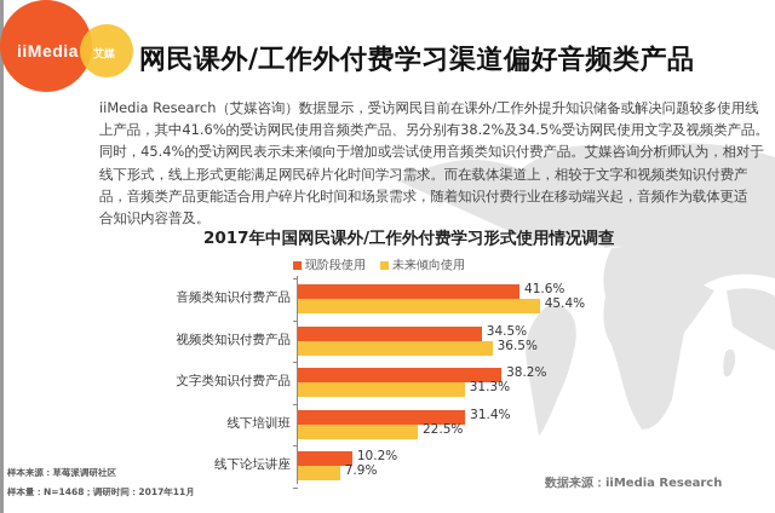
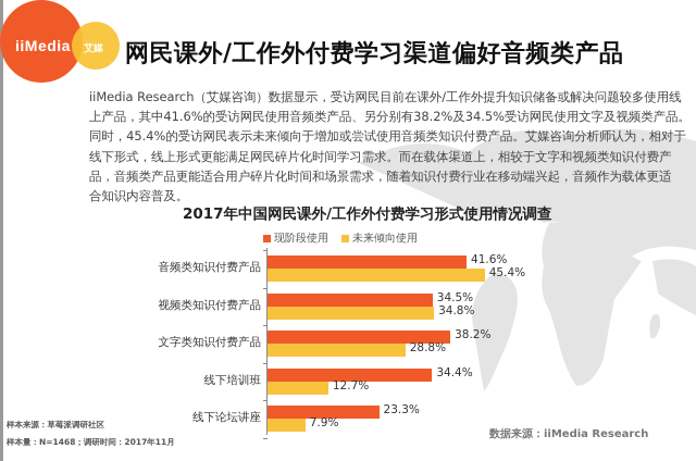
未来倾向使用/视频类知识付费产品: 36.5% -> 34.8%
未来倾向使用/文字类知识付费产品: 31.3% -> 28.8%
现阶段使用/线下培训班: 31.4% -> 34.4%
未来倾向使用/线下培训班: 22.5% -> 12.7%
现阶段使用/线下论坛讲座: 10.2% -> 23.3%
